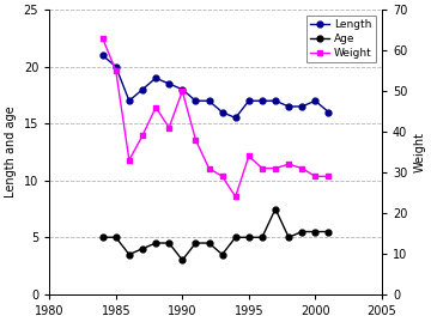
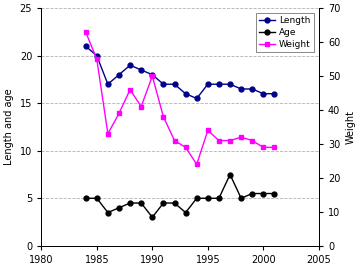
Length/2000: 17.0 -> 16.0
